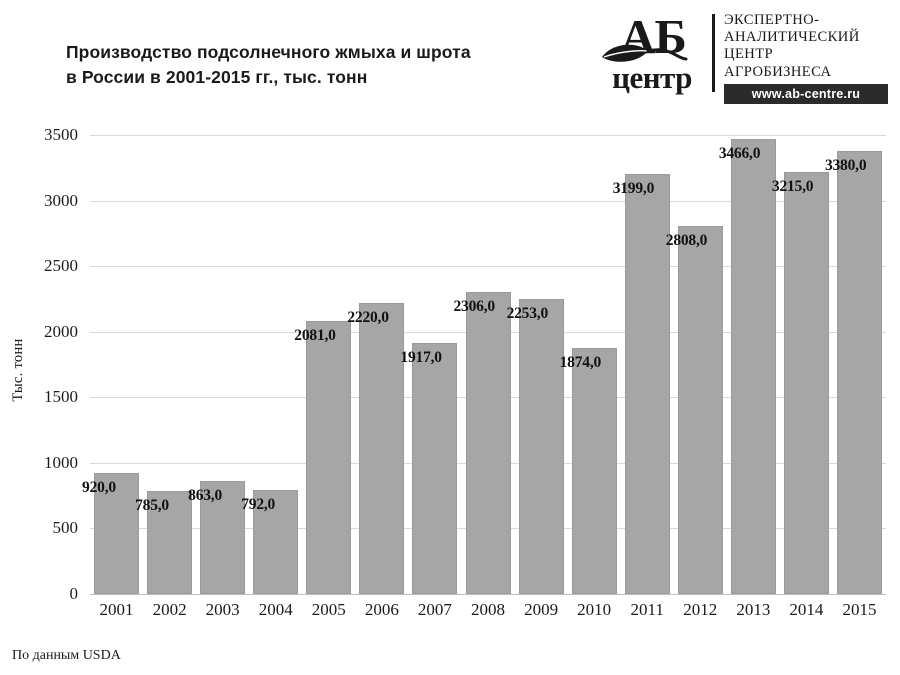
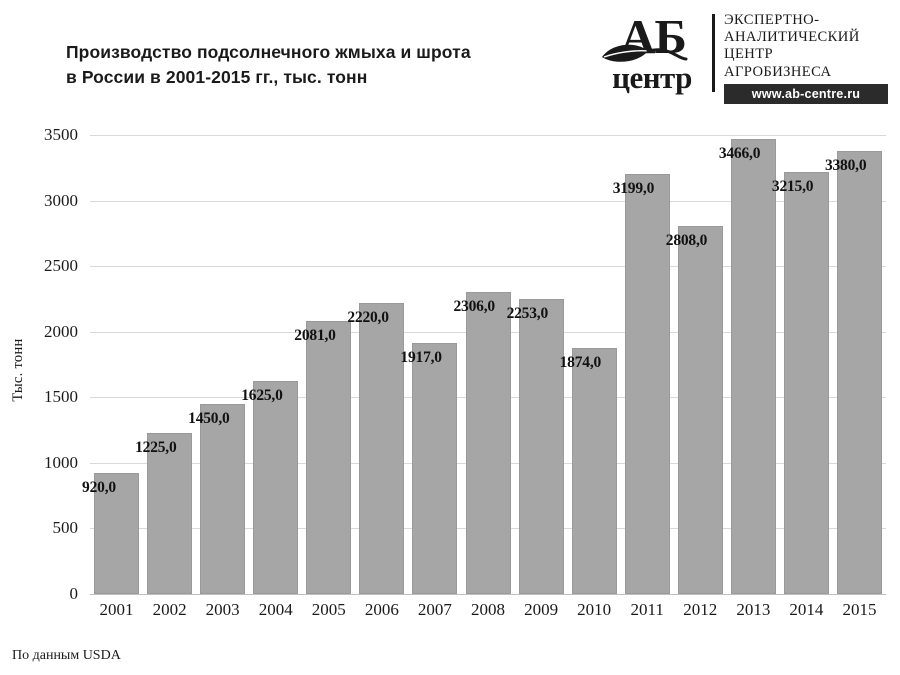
2002: 785,0 -> 1225,0
2003: 863,0 -> 1450,0
2004: 792,0 -> 1625,0
